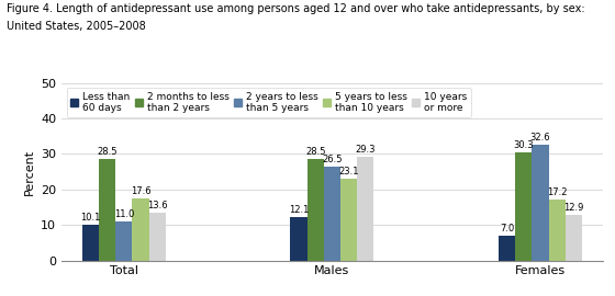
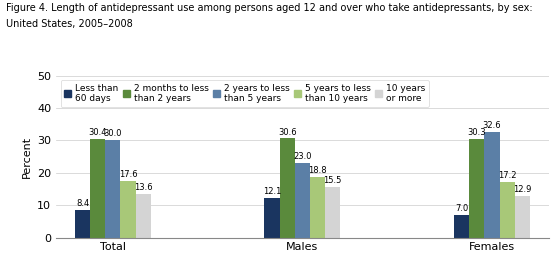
Less than 60 days/Total: 10.1 -> 8.4
2 months to less than 2 years/Total: 28.5 -> 30.4
2 years to less than 5 years/Total: 11.0 -> 30.0
2 months to less than 2 years/Males: 28.5 -> 30.6
2 years to less than 5 years/Males: 26.5 -> 23.0
5 years to less than 10 years/Males: 23.1 -> 18.8
10 years or more/Males: 29.3 -> 15.5
